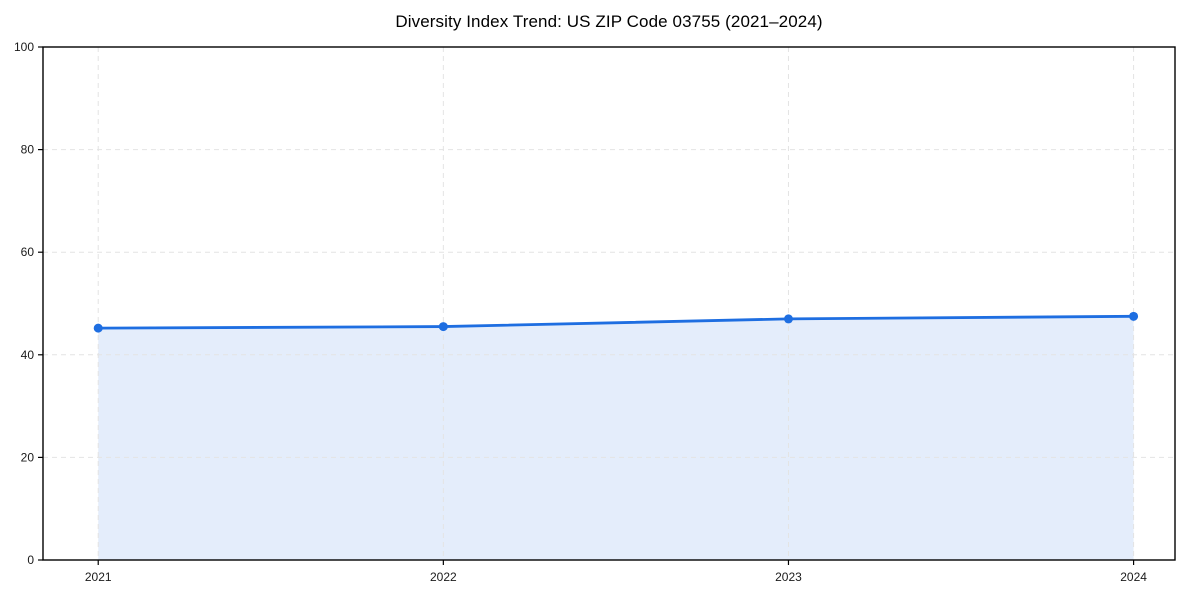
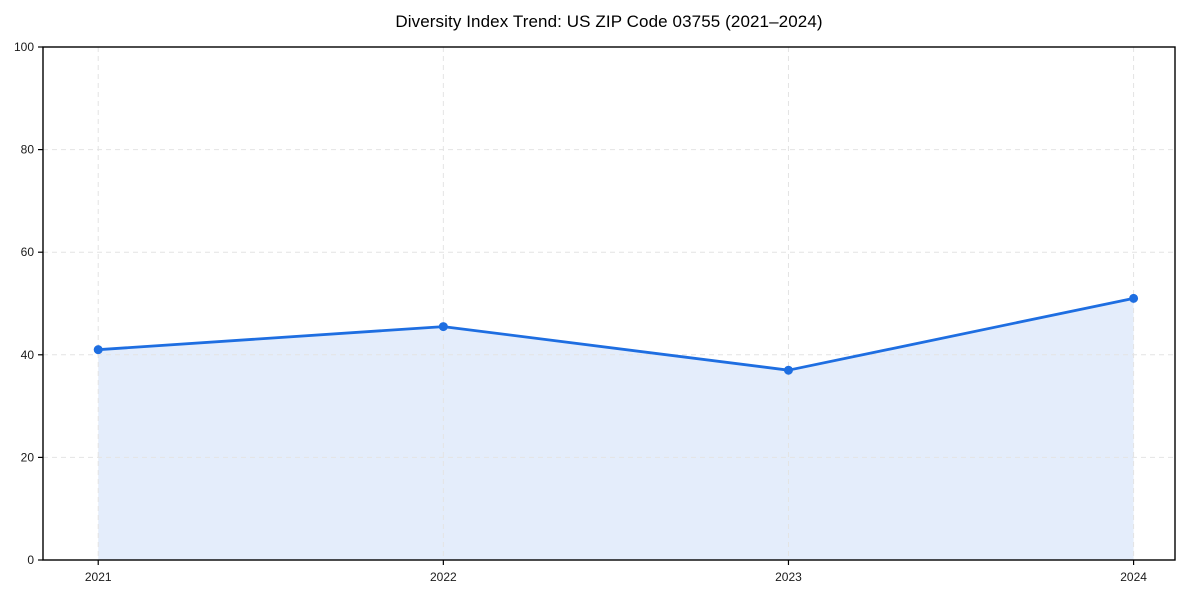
2021: 45 -> 41
2023: 47 -> 37
2024: 48 -> 51
